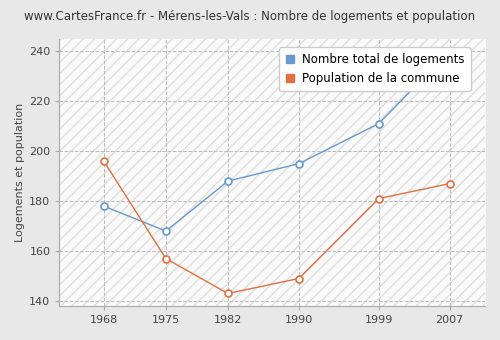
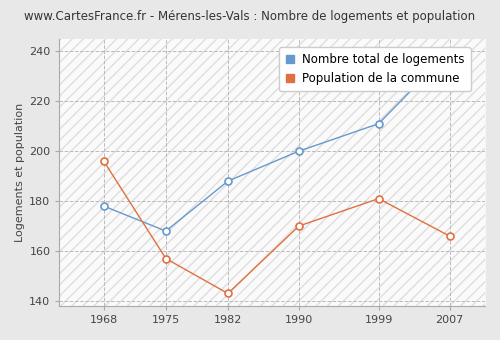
Nombre total de logements/1990: 195 -> 200
Population de la commune/1990: 149 -> 170
Population de la commune/2007: 187 -> 166
